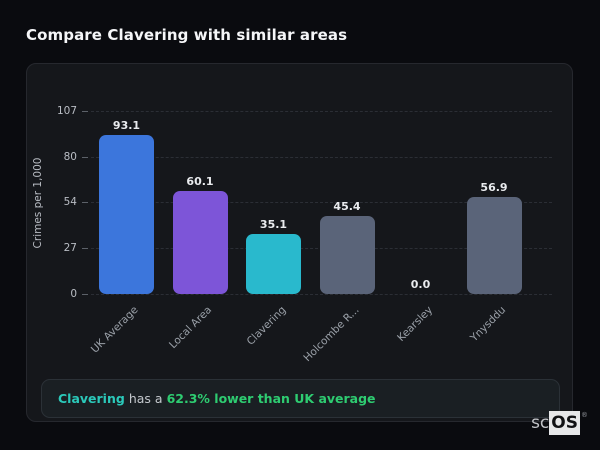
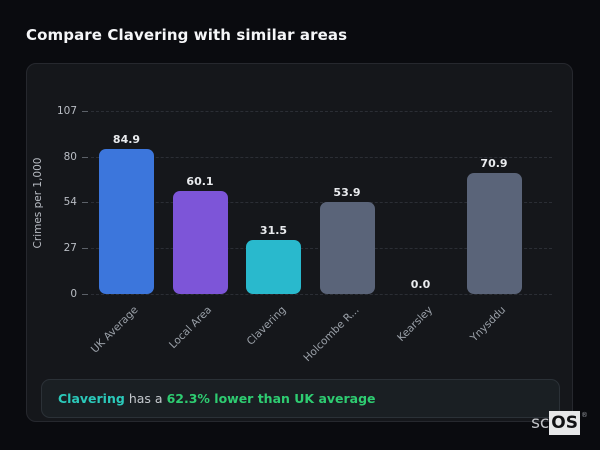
UK Average: 93.1 -> 84.9
Clavering: 35.1 -> 31.5
Holcombe R...: 45.4 -> 53.9
Ynysddu: 56.9 -> 70.9
